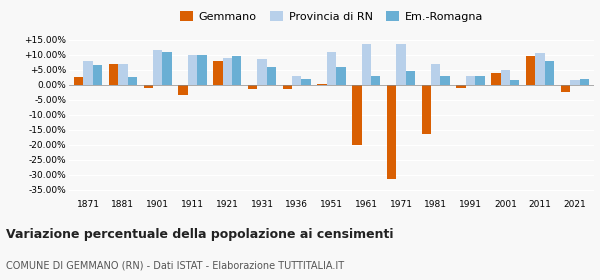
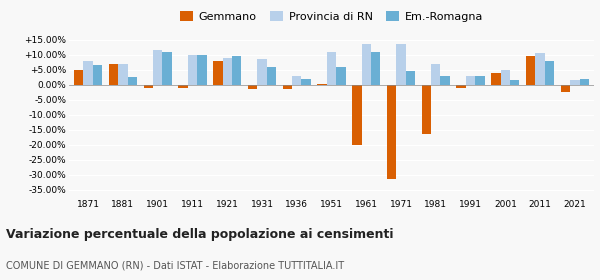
Gemmano/1871: 2.5% -> 5.0%
Gemmano/1911: -3.5% -> -1.0%
Em.-Romagna/1961: 3.0% -> 11.0%
